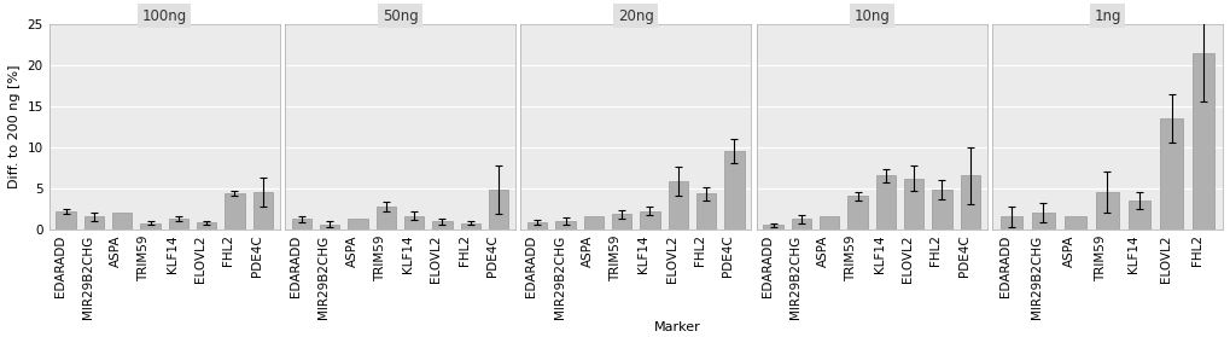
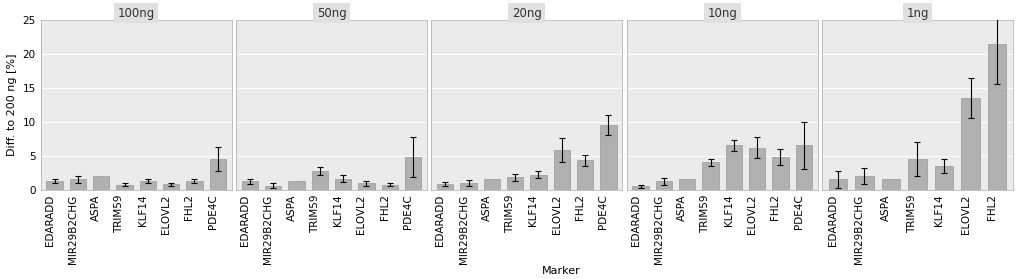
100ng/EDARADD: 2.2 -> 1.3
100ng/FHL2: 4.4 -> 1.3
